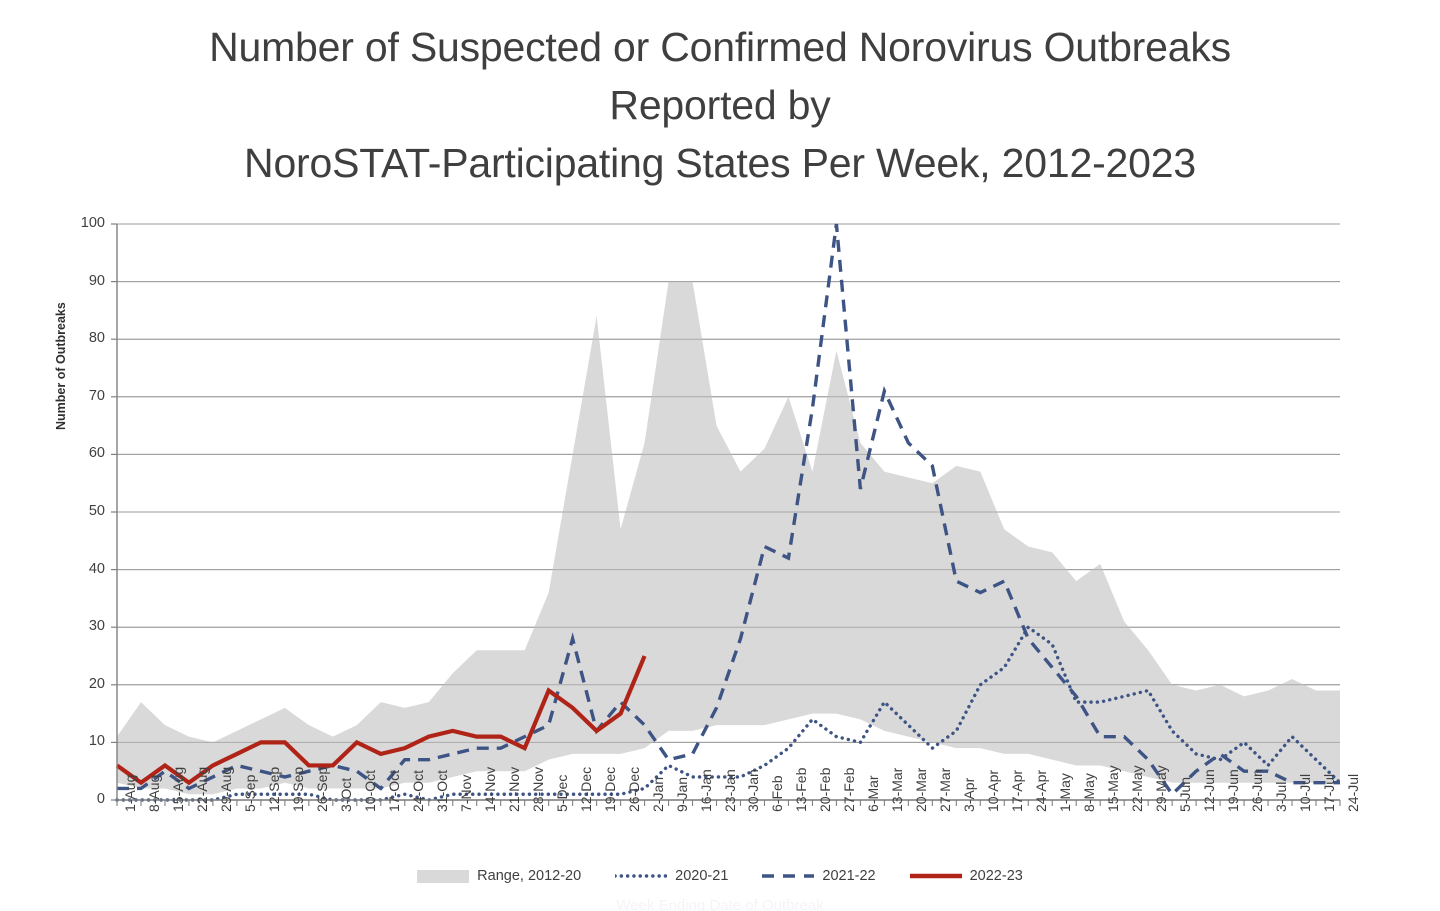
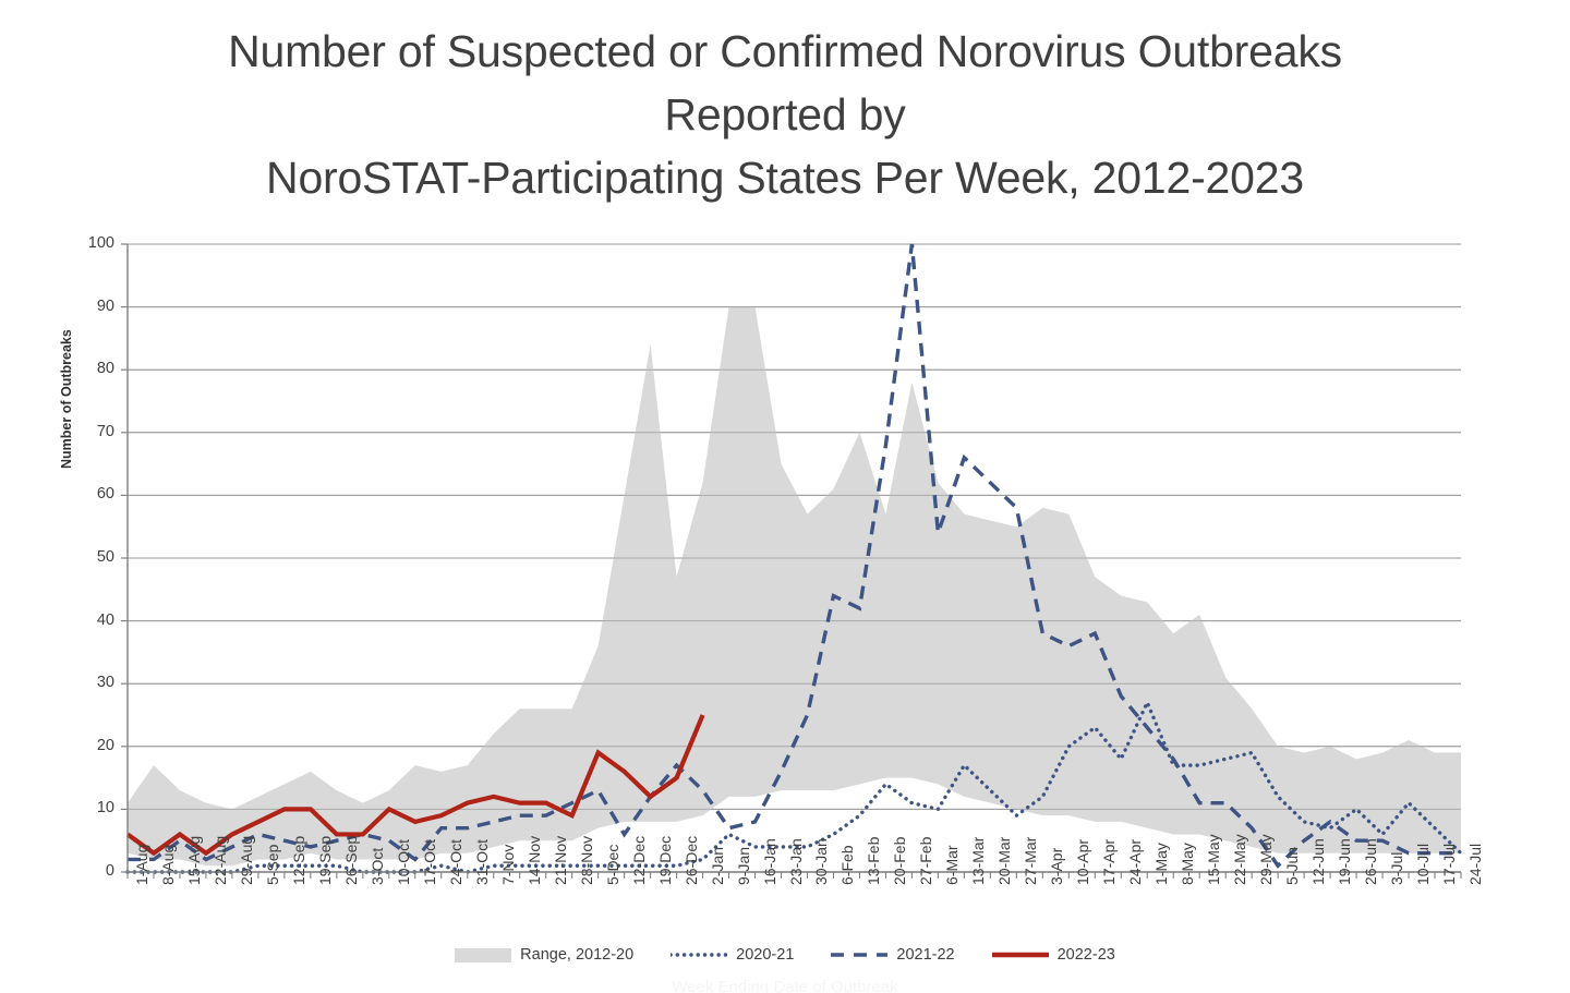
2021-22/12-Dec: 28 -> 6
2021-22/30-Jan: 28 -> 25
2021-22/13-Mar: 71 -> 66
2020-21/24-Apr: 30 -> 18
